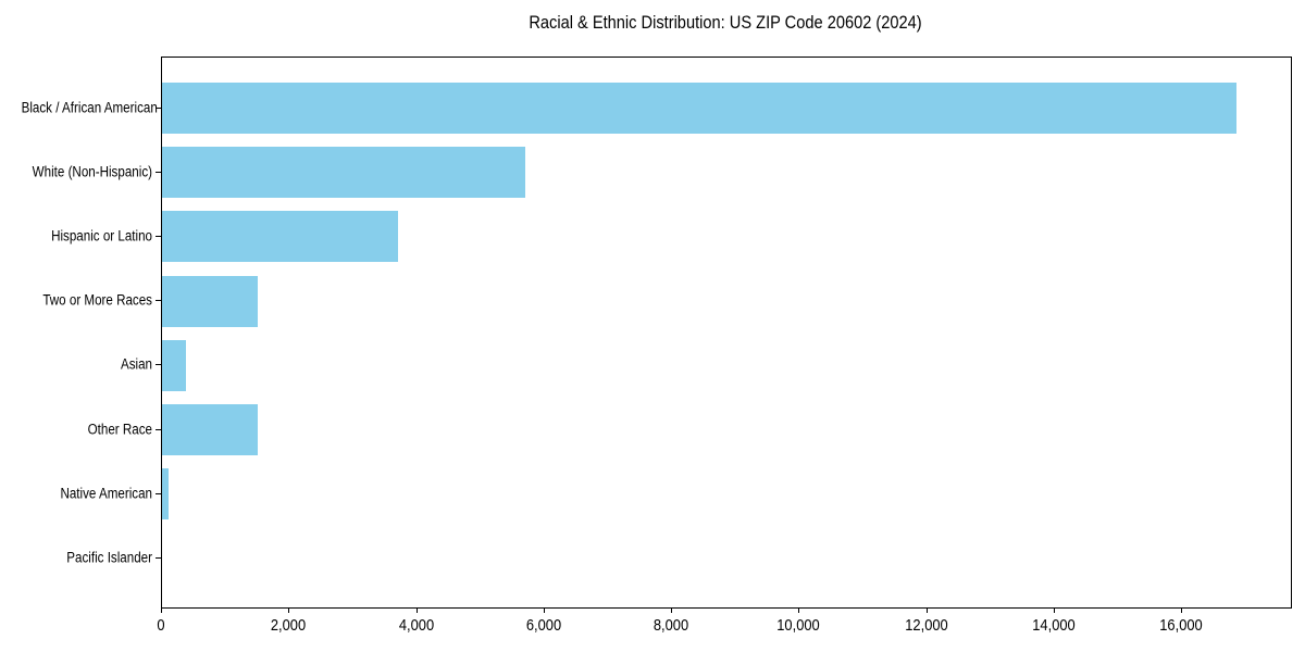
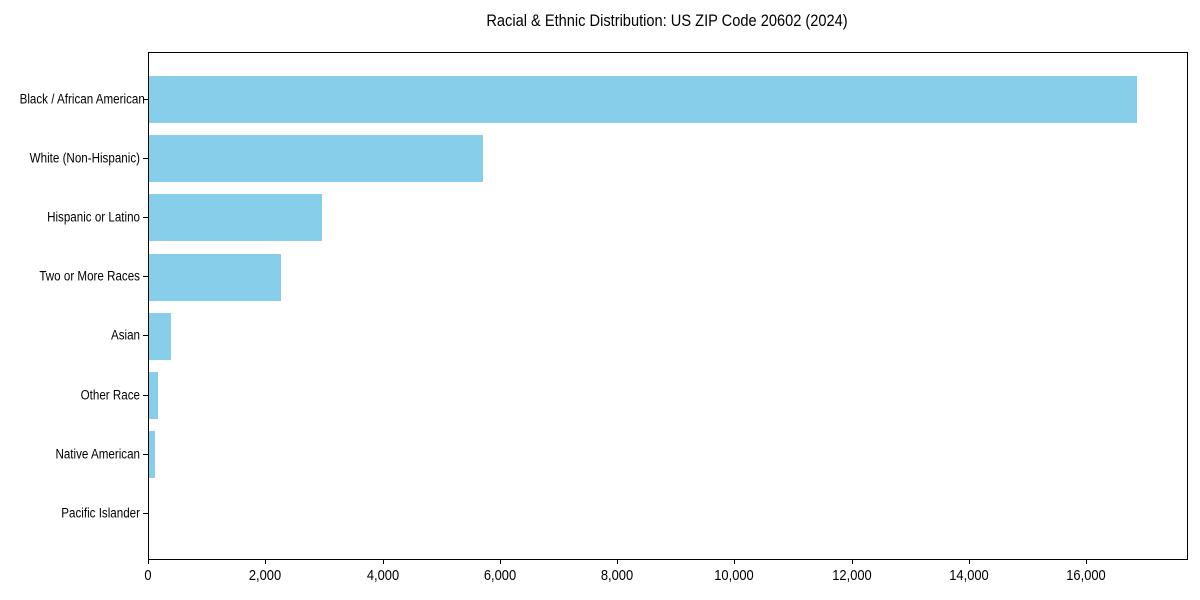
Hispanic or Latino: 3700 -> 3000
Two or More Races: 1500 -> 2200
Other Race: 1500 -> 200
